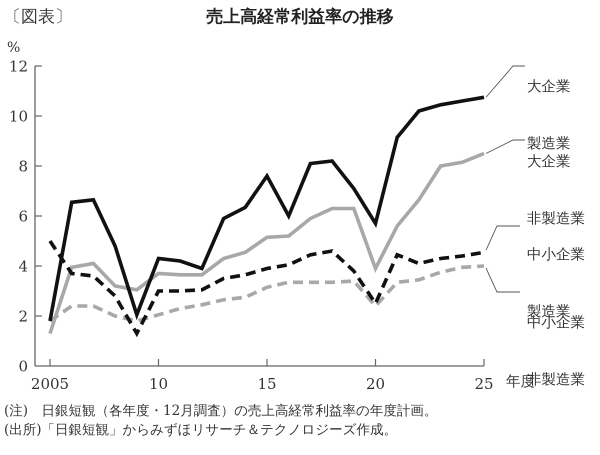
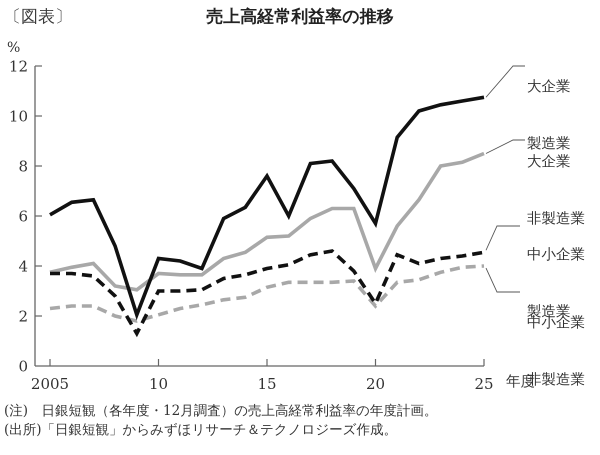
大企業 製造業/2005: 1.8 -> 6.0
大企業 非製造業/2005: 1.3 -> 3.8
中小企業 製造業/2005: 5.0 -> 3.7
中小企業 非製造業/2005: 1.8 -> 2.3
